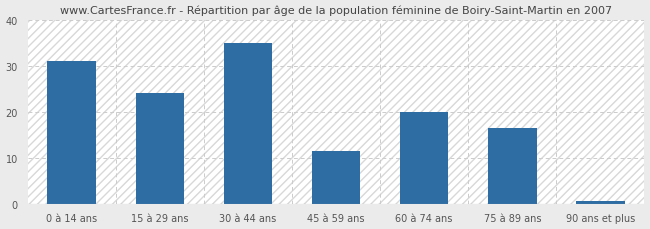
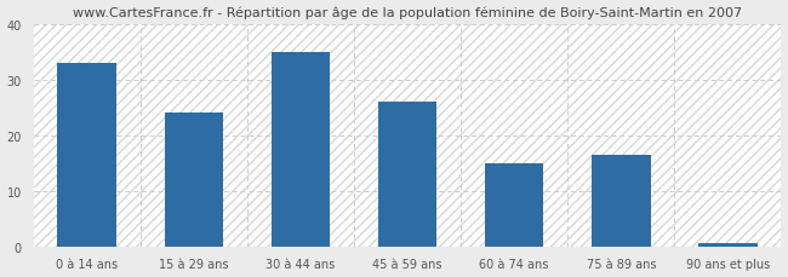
0 à 14 ans: 31.0 -> 33.0
45 à 59 ans: 11.5 -> 26.0
60 à 74 ans: 20.0 -> 15.0
